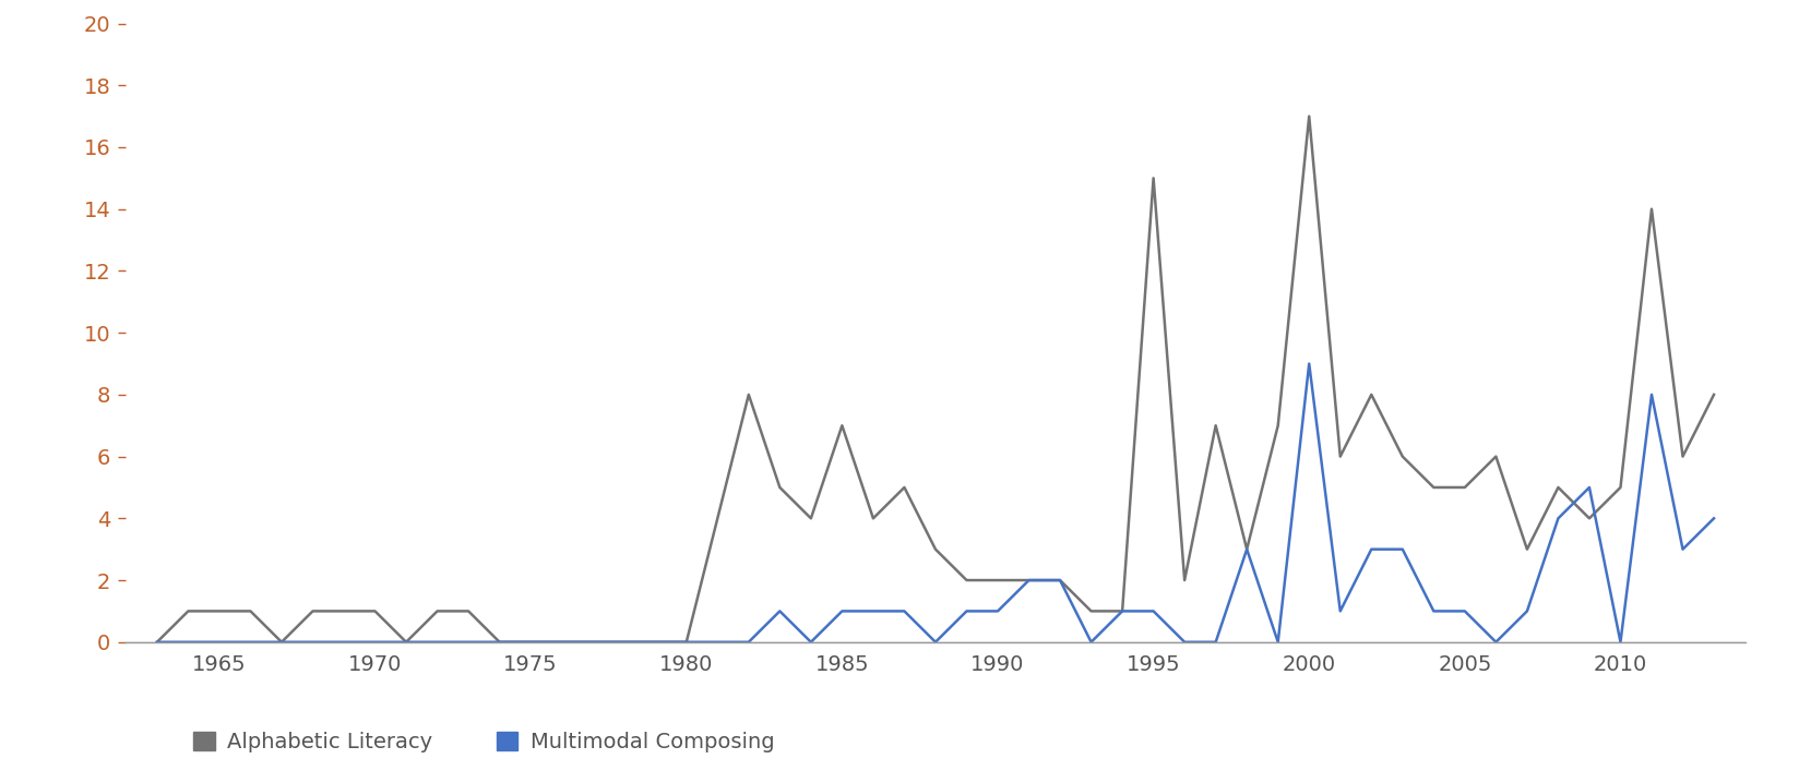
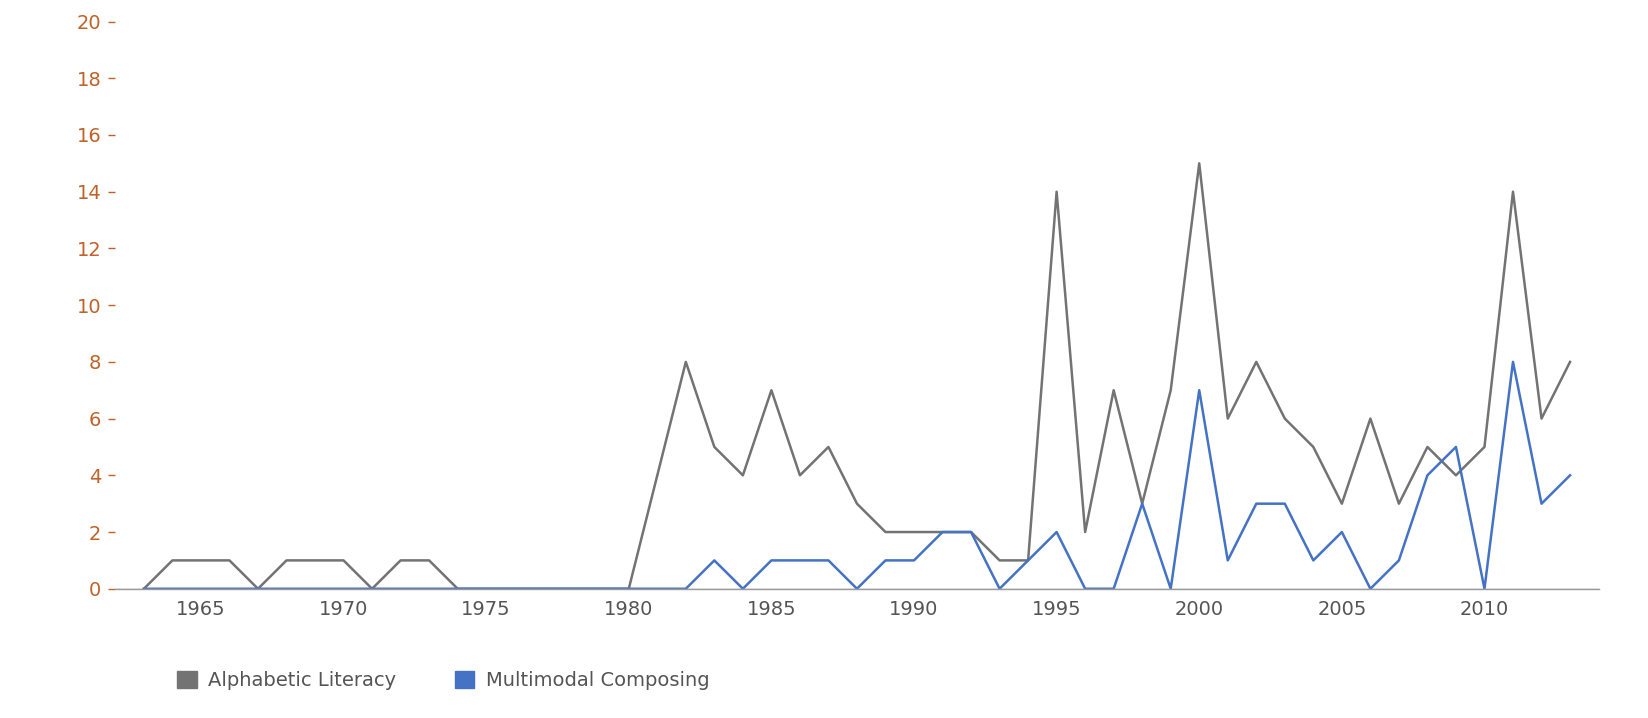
Alphabetic Literacy/1995: 15 -> 14
Multimodal Composing/1995: 1 -> 2
Alphabetic Literacy/2000: 17 -> 15
Multimodal Composing/2000: 9 -> 7
Alphabetic Literacy/2005: 5 -> 3
Multimodal Composing/2005: 1 -> 2
